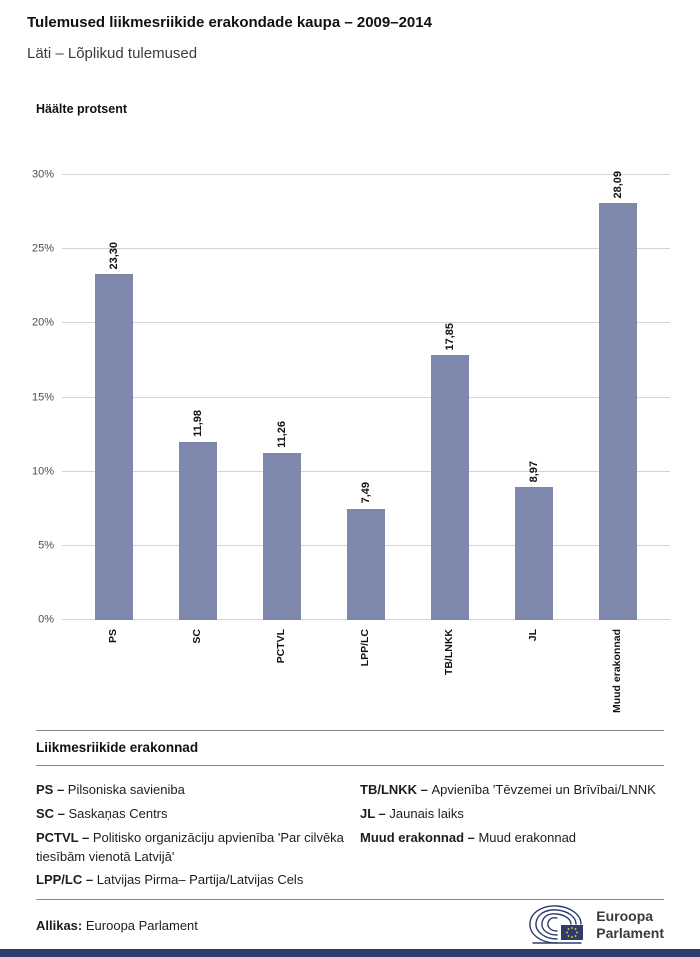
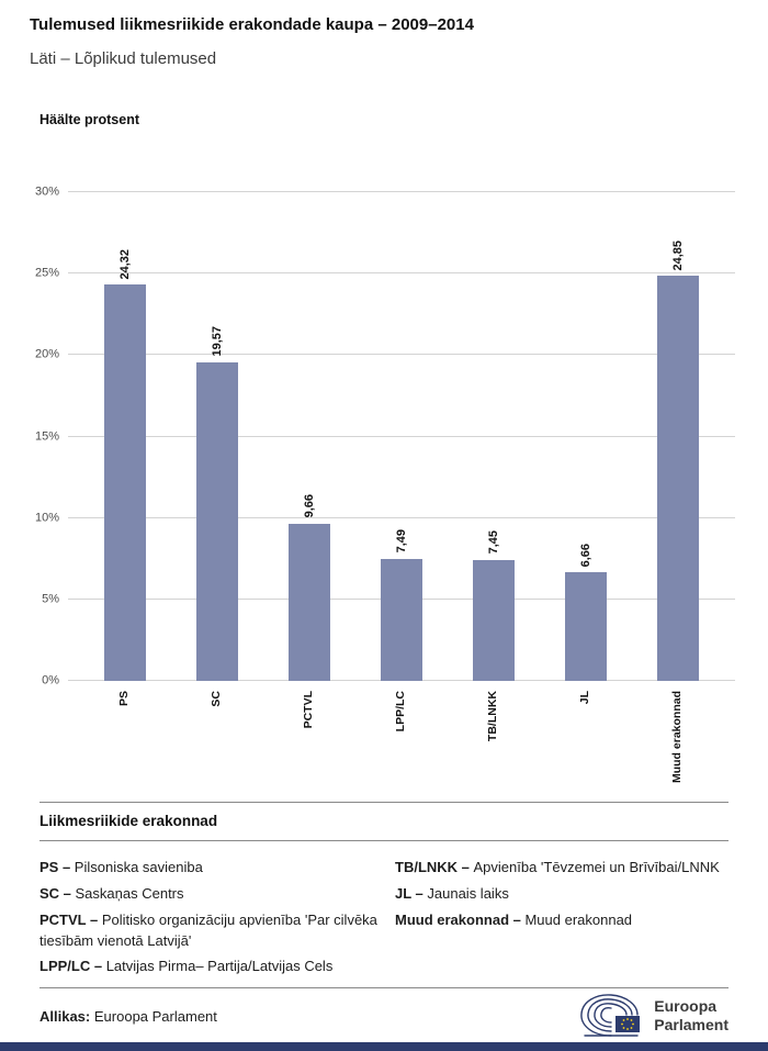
PS: 23,30 -> 24,32
SC: 11,98 -> 19,57
PCTVL: 11,26 -> 9,66
TB/LNKK: 17,85 -> 7,45
JL: 8,97 -> 6,66
Muud erakonnad: 28,09 -> 24,85
